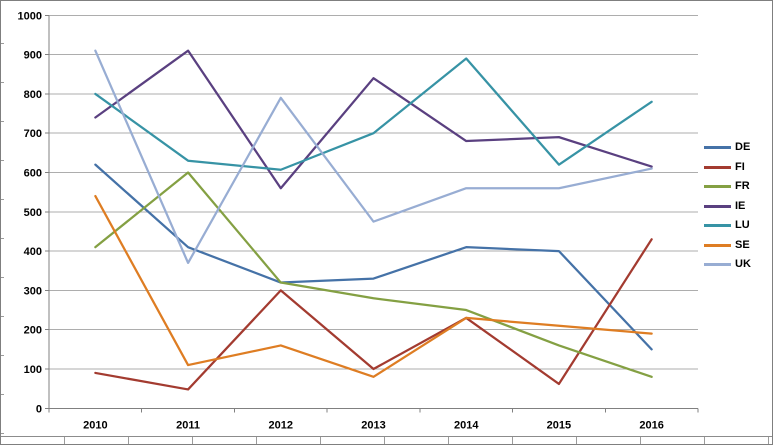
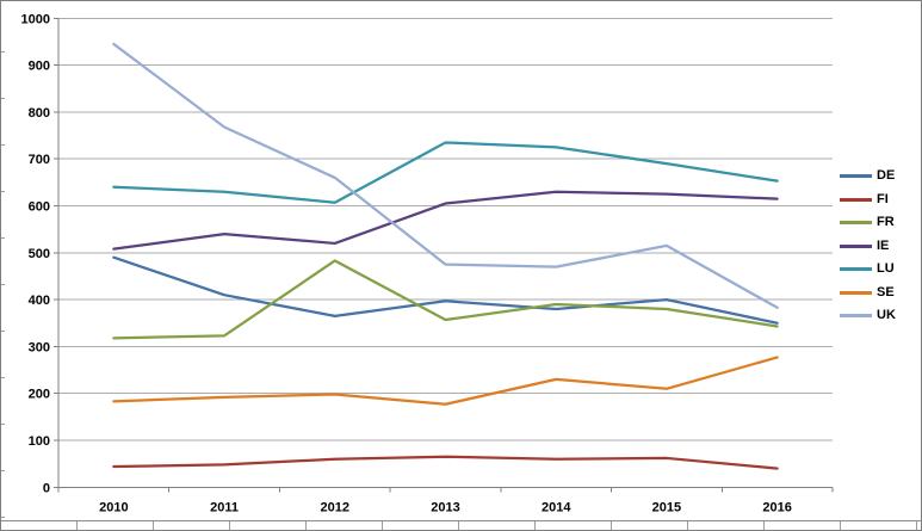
DE/2010: 620 -> 490
FI/2010: 90 -> 40
FR/2010: 410 -> 320
IE/2010: 740 -> 510
LU/2010: 800 -> 640
SE/2010: 540 -> 180
UK/2010: 910 -> 940
FR/2011: 600 -> 320
IE/2011: 910 -> 540
SE/2011: 110 -> 190
UK/2011: 370 -> 770
DE/2012: 320 -> 360
FI/2012: 300 -> 60
FR/2012: 320 -> 480
IE/2012: 560 -> 520
SE/2012: 160 -> 200
UK/2012: 790 -> 660
DE/2013: 330 -> 400
FI/2013: 100 -> 60
FR/2013: 280 -> 360
IE/2013: 840 -> 600
LU/2013: 700 -> 740
SE/2013: 80 -> 180
DE/2014: 410 -> 380
FI/2014: 230 -> 60
FR/2014: 250 -> 390
IE/2014: 680 -> 630
LU/2014: 890 -> 720
UK/2014: 560 -> 470
FR/2015: 160 -> 380
IE/2015: 690 -> 620
LU/2015: 620 -> 690
UK/2015: 560 -> 520
DE/2016: 150 -> 350
FI/2016: 430 -> 40
FR/2016: 80 -> 340
LU/2016: 780 -> 650
SE/2016: 190 -> 280
UK/2016: 610 -> 380
